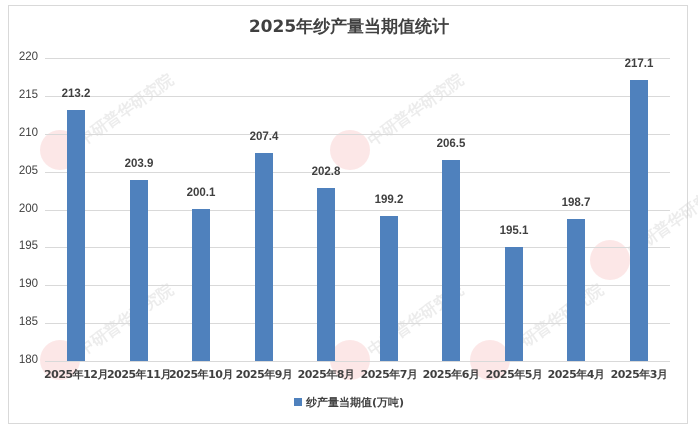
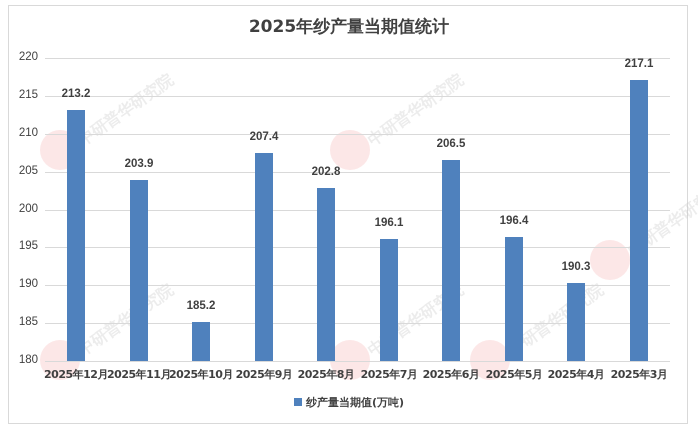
2025年10月: 200.1 -> 185.2
2025年7月: 199.2 -> 196.1
2025年5月: 195.1 -> 196.4
2025年4月: 198.7 -> 190.3
